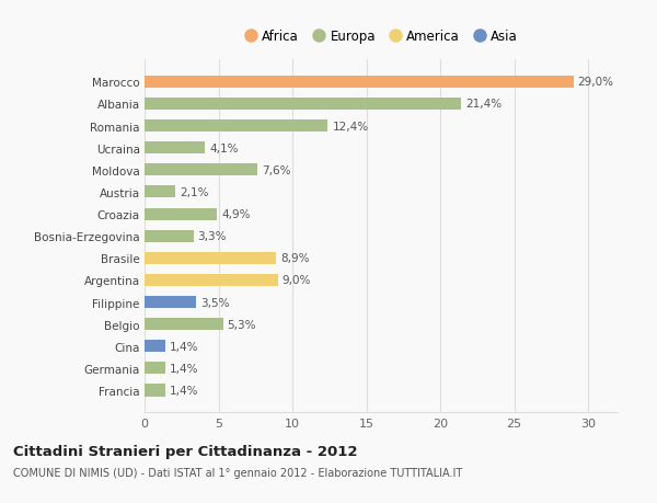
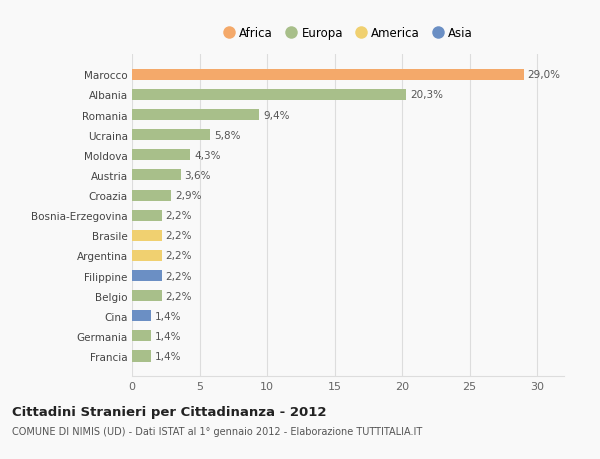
Albania: 21,4% -> 20,3%
Romania: 12,4% -> 9,4%
Ucraina: 4,1% -> 5,8%
Moldova: 7,6% -> 4,3%
Austria: 2,1% -> 3,6%
Croazia: 4,9% -> 2,9%
Bosnia-Erzegovina: 3,3% -> 2,2%
Brasile: 8,9% -> 2,2%
Argentina: 9,0% -> 2,2%
Filippine: 3,5% -> 2,2%
Belgio: 5,3% -> 2,2%
